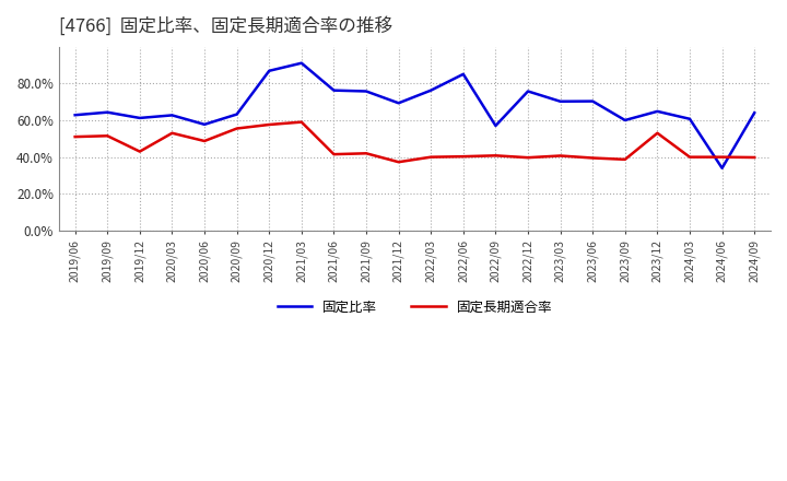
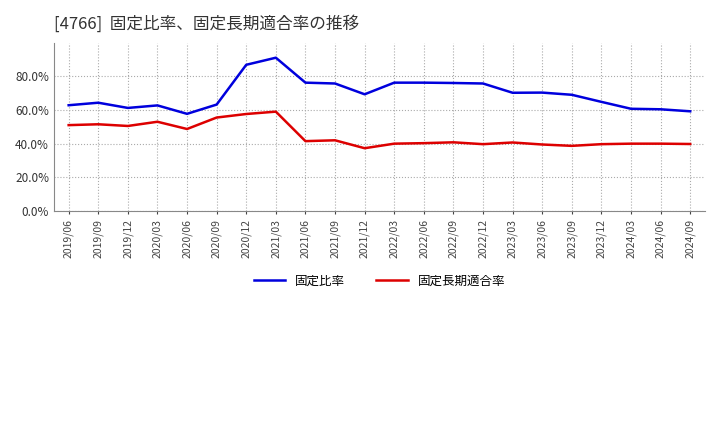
固定長期適合率/2019/12: 43% -> 51%
固定比率/2022/06: 85% -> 76%
固定比率/2022/09: 57% -> 76%
固定比率/2023/09: 60% -> 69%
固定長期適合率/2023/12: 53% -> 40%
固定比率/2024/06: 34% -> 60%
固定比率/2024/09: 64% -> 59%
